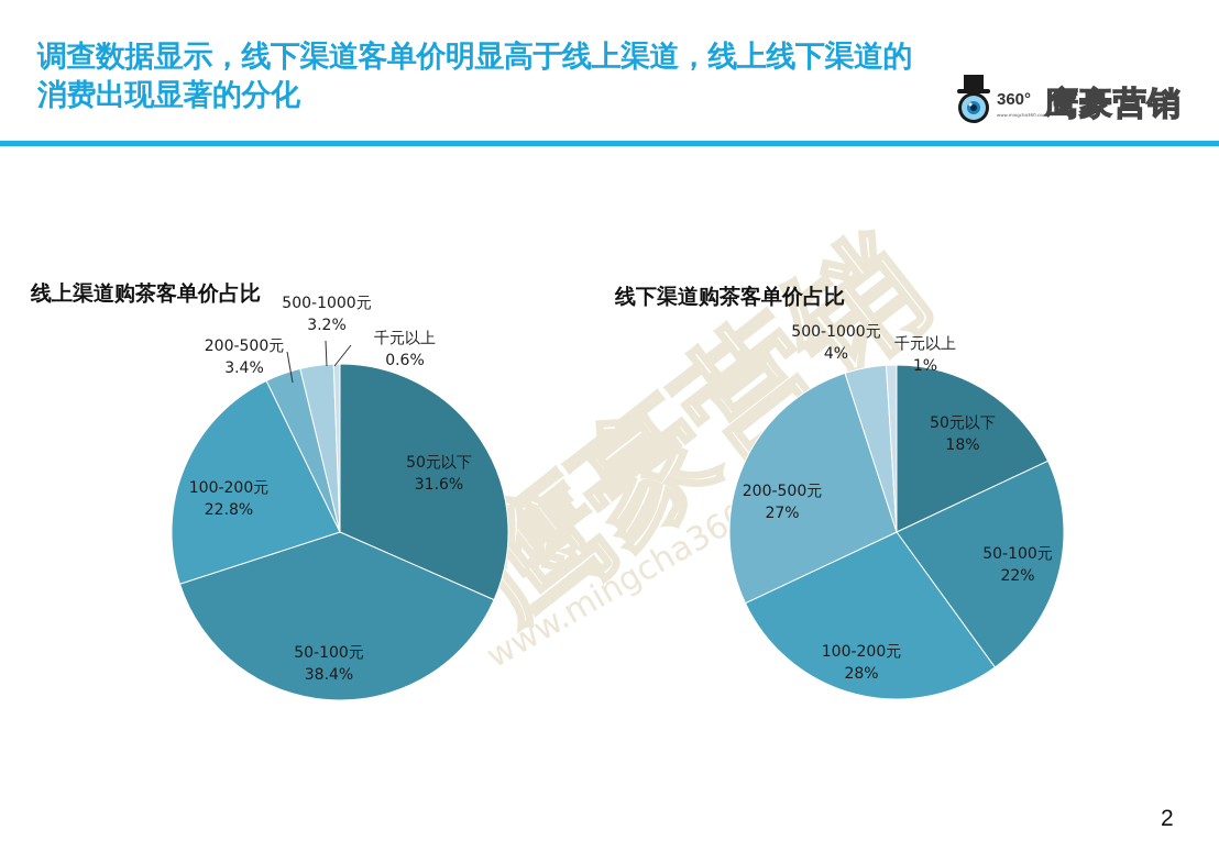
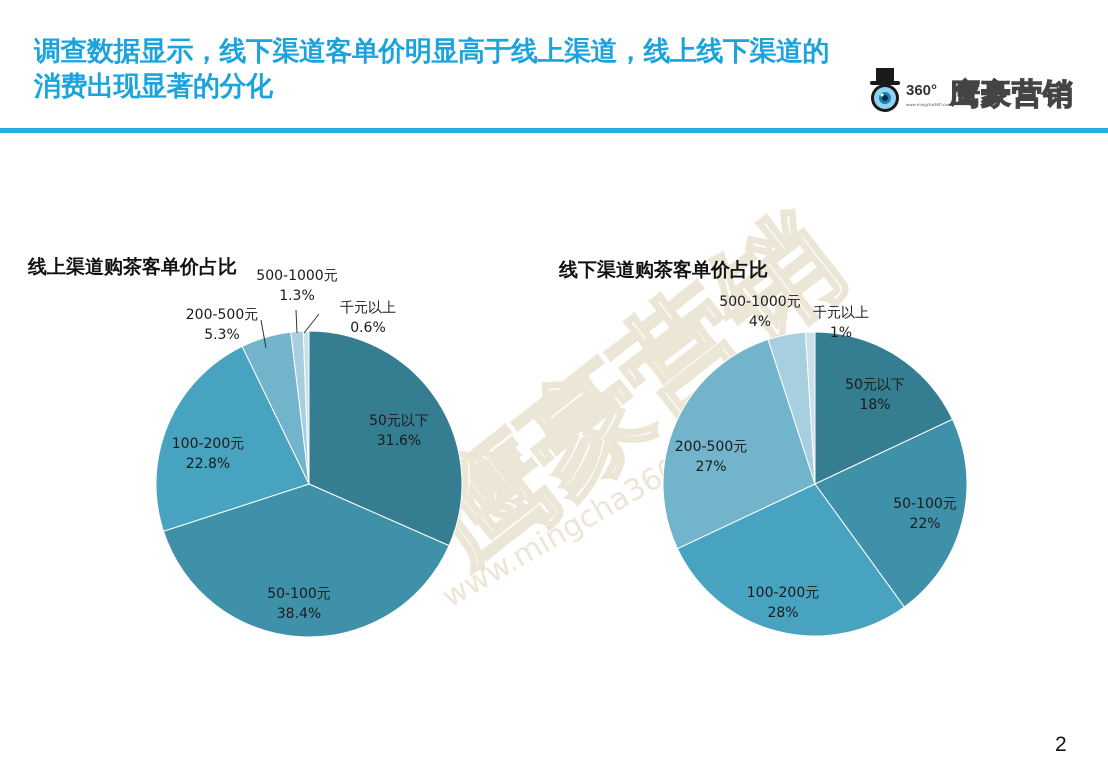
线上渠道购茶客单价占比/200-500元: 3.4% -> 5.3%
线上渠道购茶客单价占比/500-1000元: 3.2% -> 1.3%
